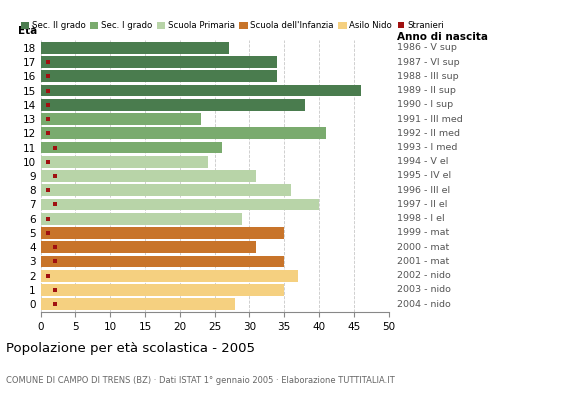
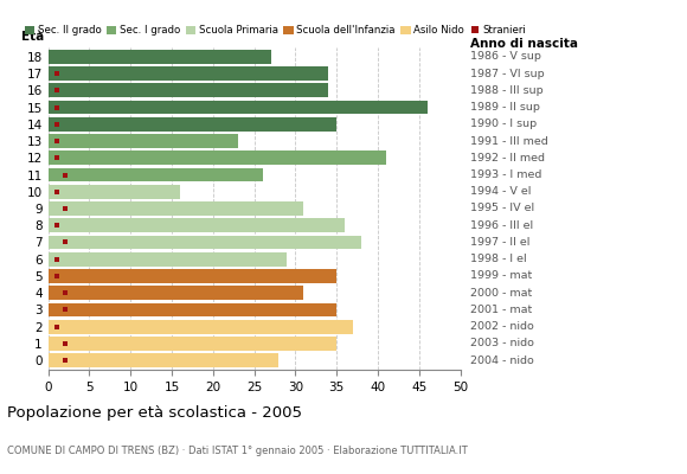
14: 38 -> 35
10: 24 -> 16
7: 40 -> 38
